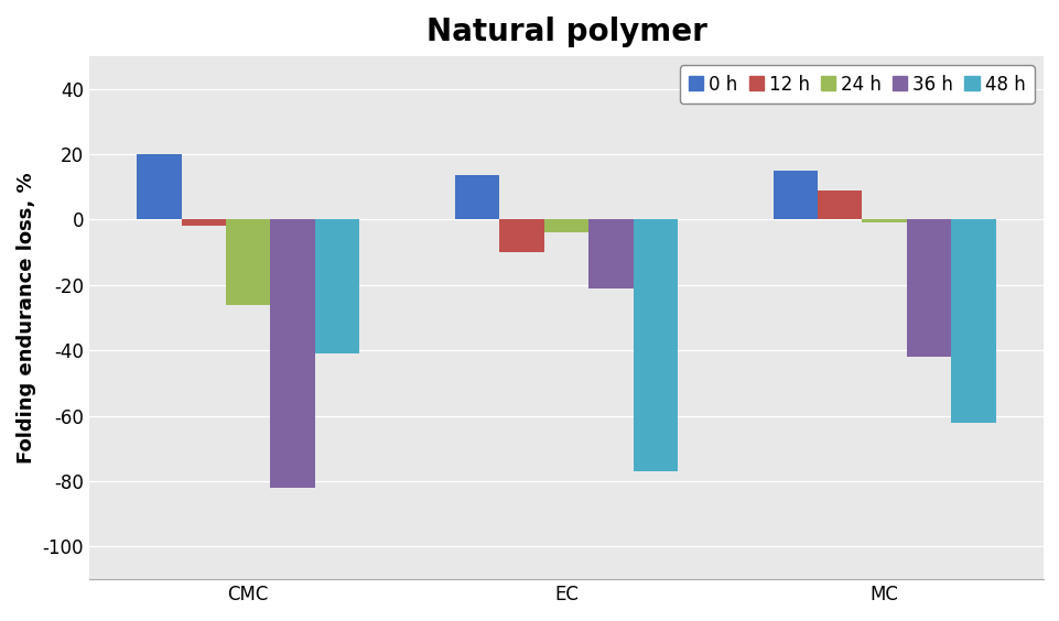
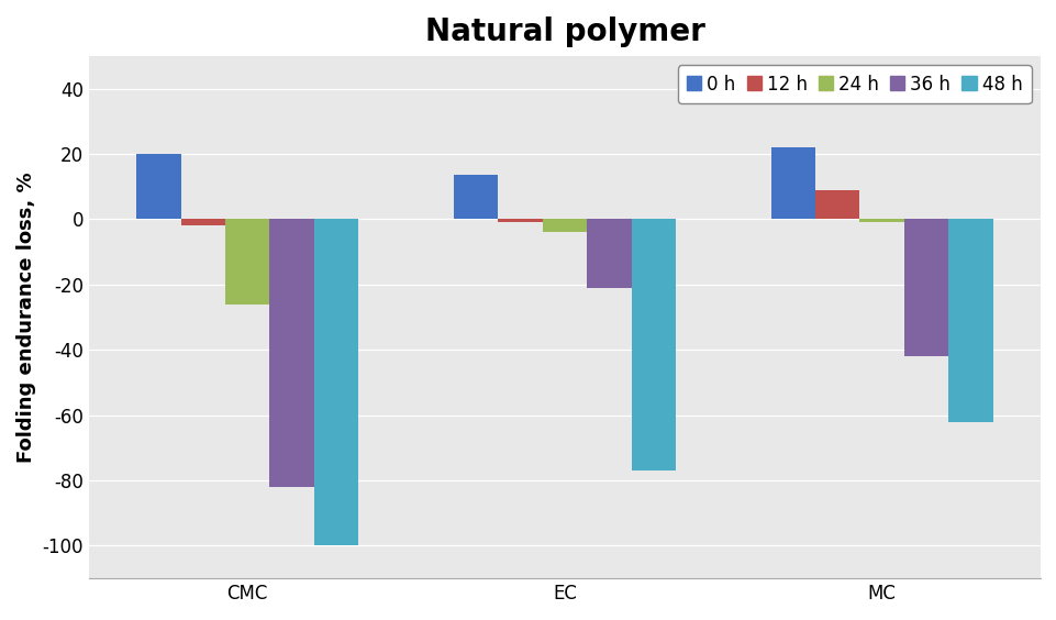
48 h/CMC: -41 -> -100
12 h/EC: -10 -> -1
0 h/MC: 15.0 -> 22.0
